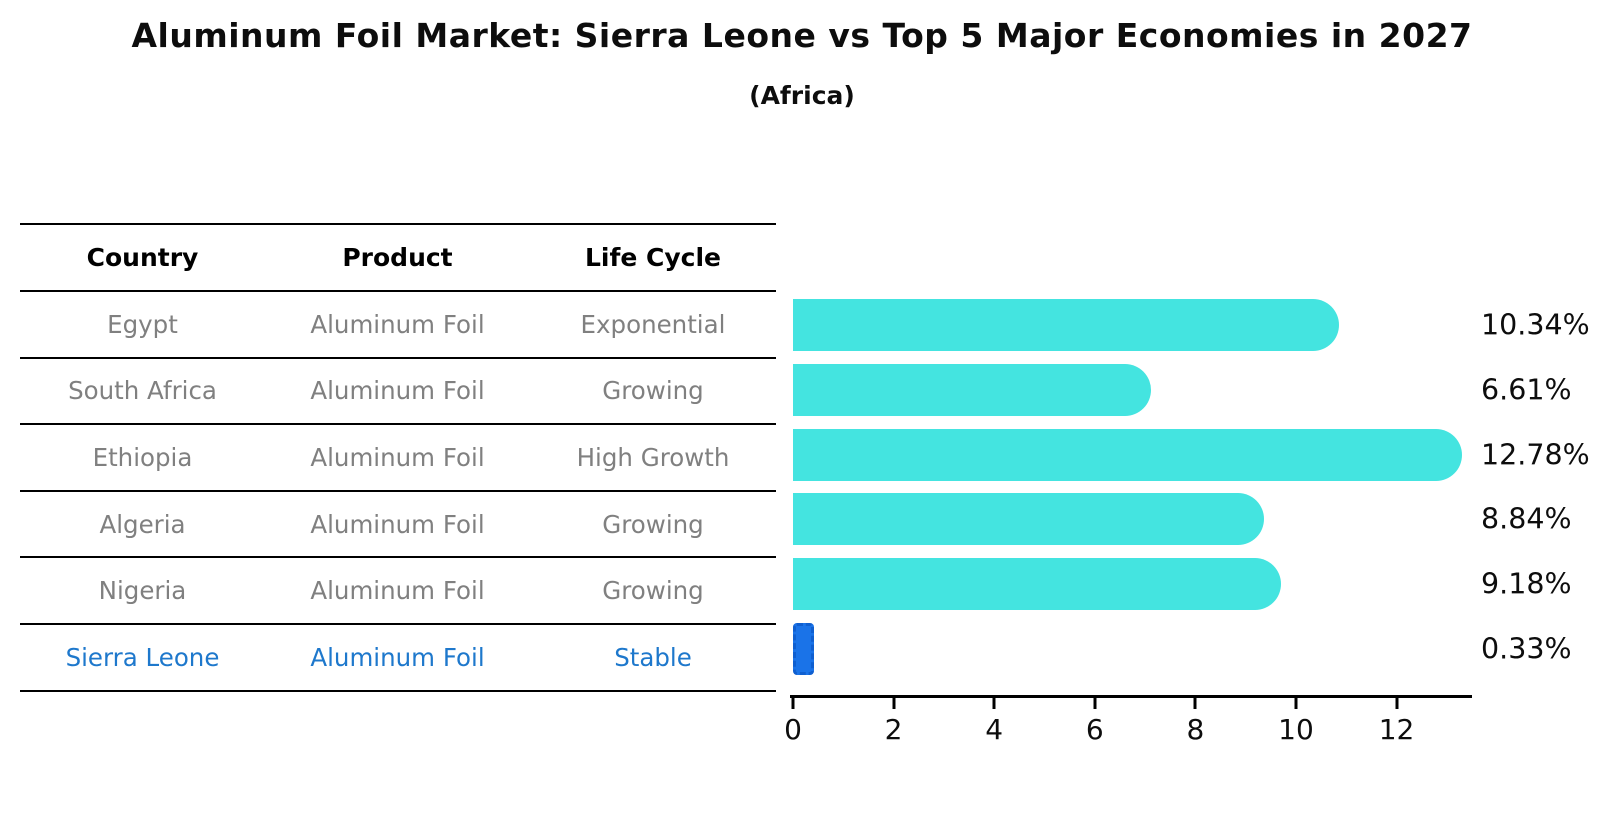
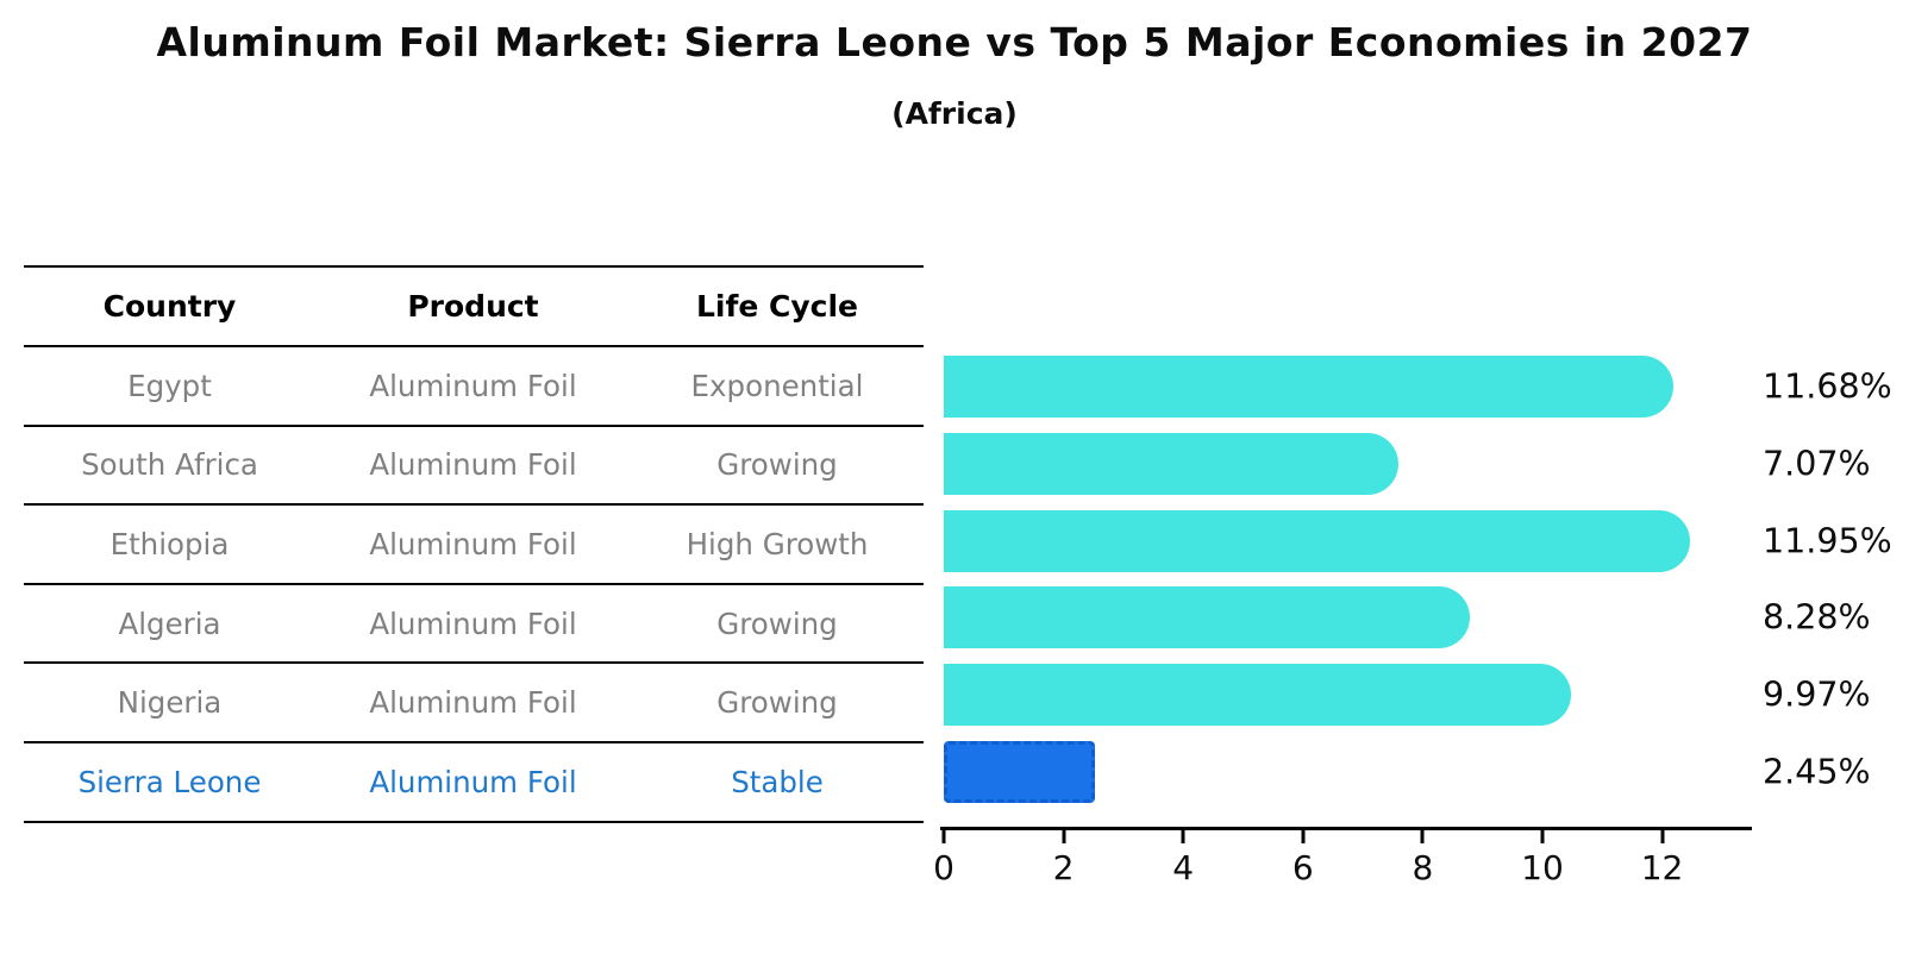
Egypt: 10.34% -> 11.68%
South Africa: 6.61% -> 7.07%
Ethiopia: 12.78% -> 11.95%
Algeria: 8.84% -> 8.28%
Nigeria: 9.18% -> 9.97%
Sierra Leone: 0.33% -> 2.45%
